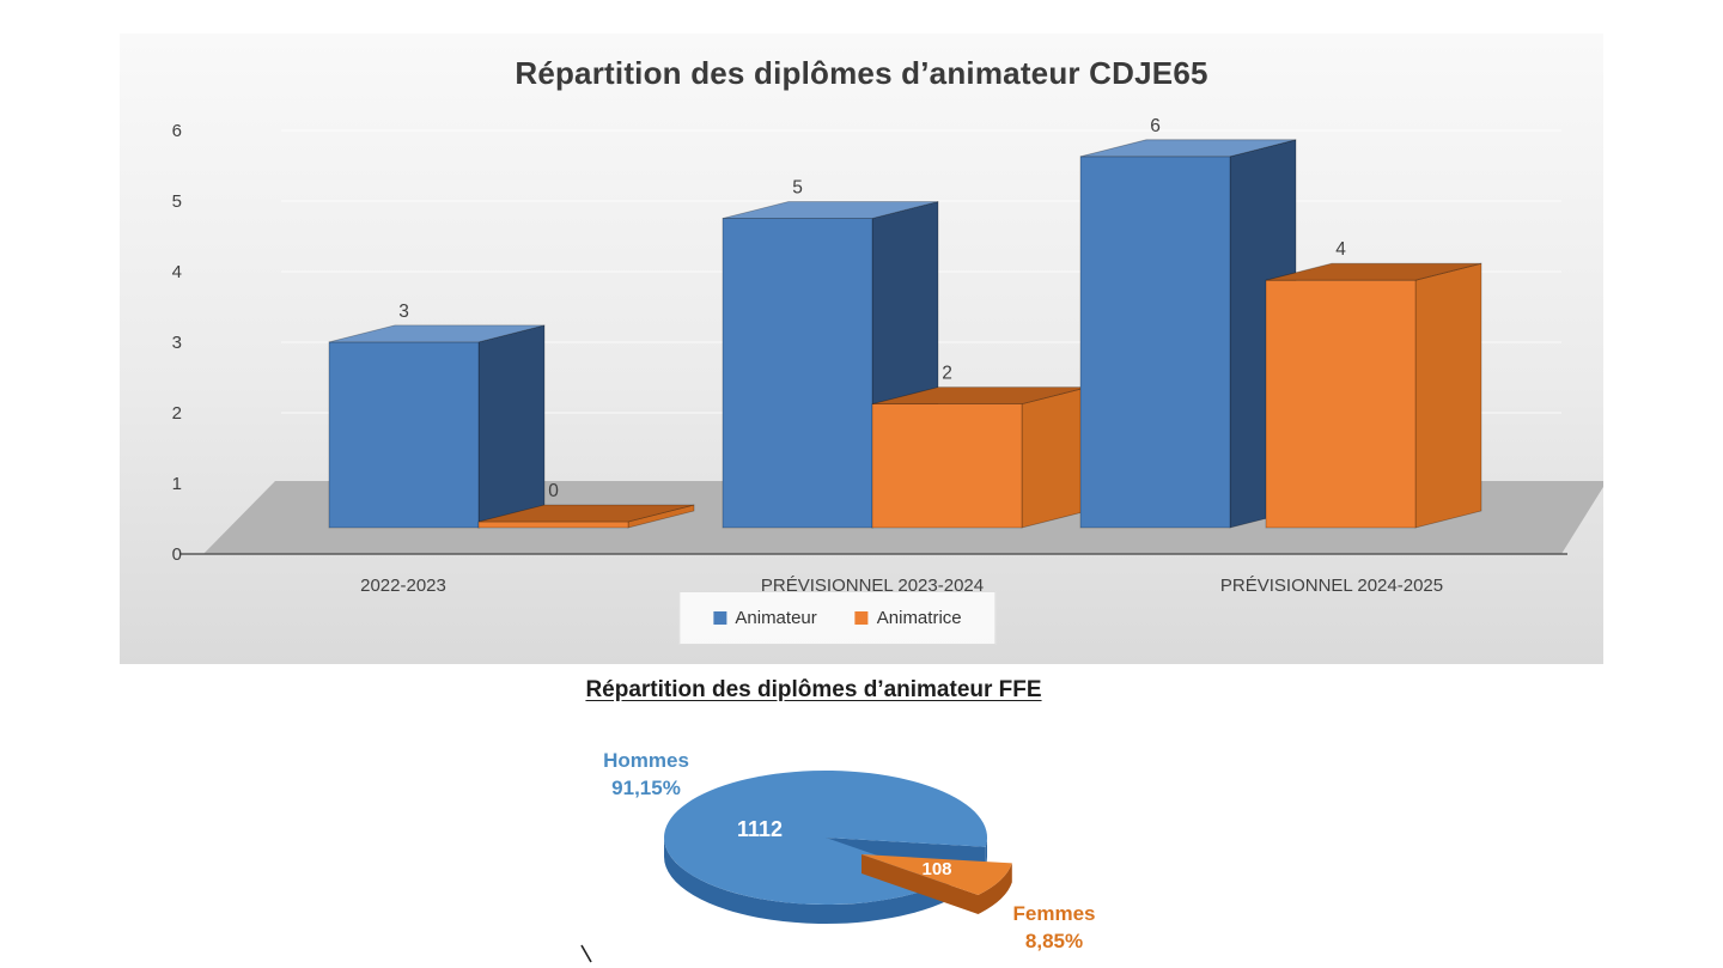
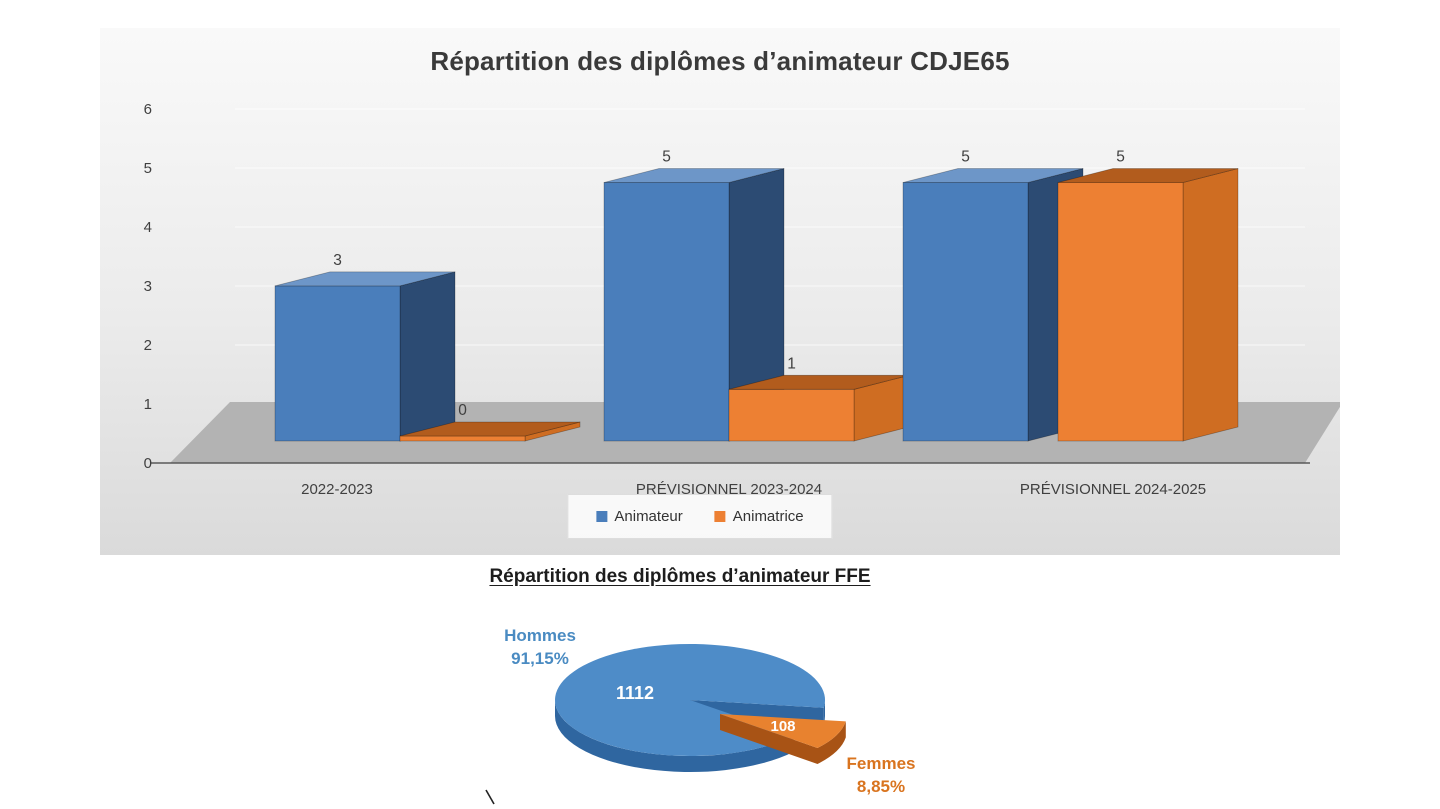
Répartition des diplômes d’animateur CDJE65/Animatrice/PRÉVISIONNEL 2023-2024: 2 -> 1
Répartition des diplômes d’animateur CDJE65/Animateur/PRÉVISIONNEL 2024-2025: 6 -> 5
Répartition des diplômes d’animateur CDJE65/Animatrice/PRÉVISIONNEL 2024-2025: 4 -> 5
